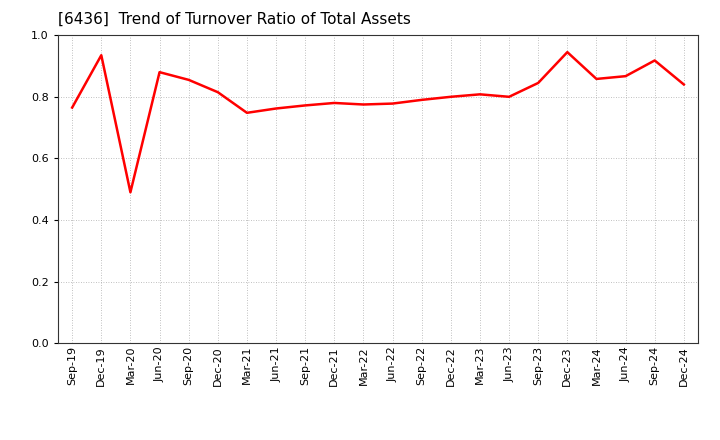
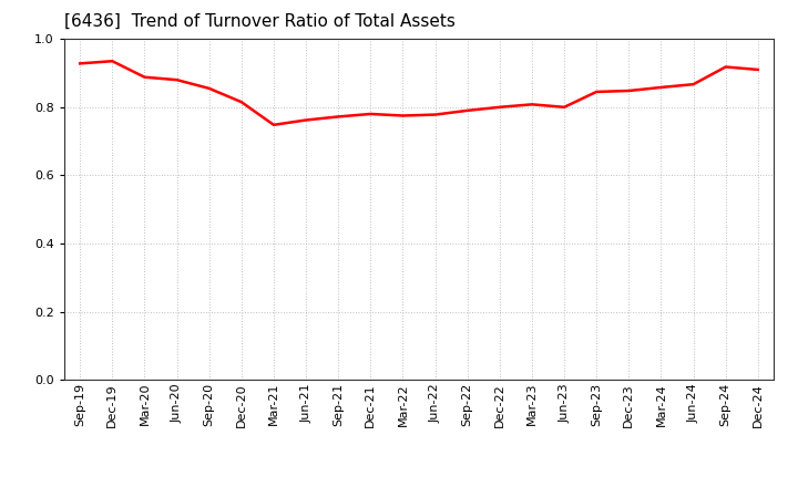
Sep-19: 0.765 -> 0.928
Mar-20: 0.490 -> 0.888
Dec-23: 0.945 -> 0.848
Dec-24: 0.840 -> 0.910
